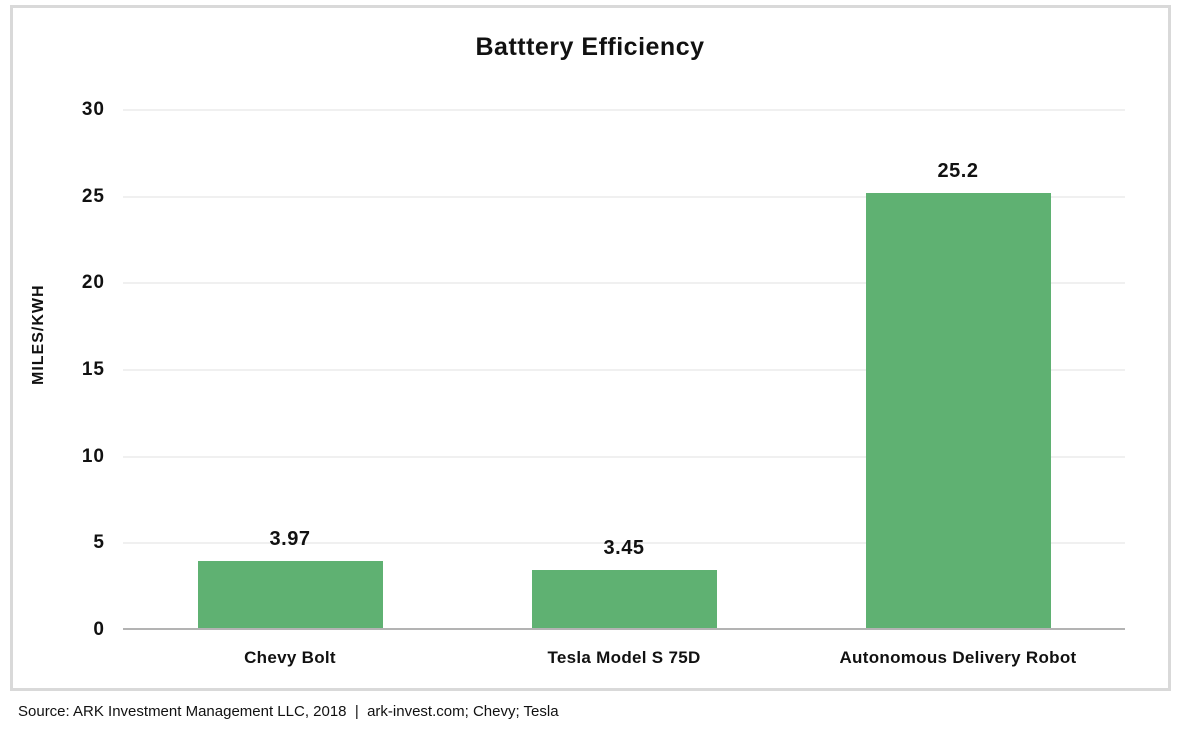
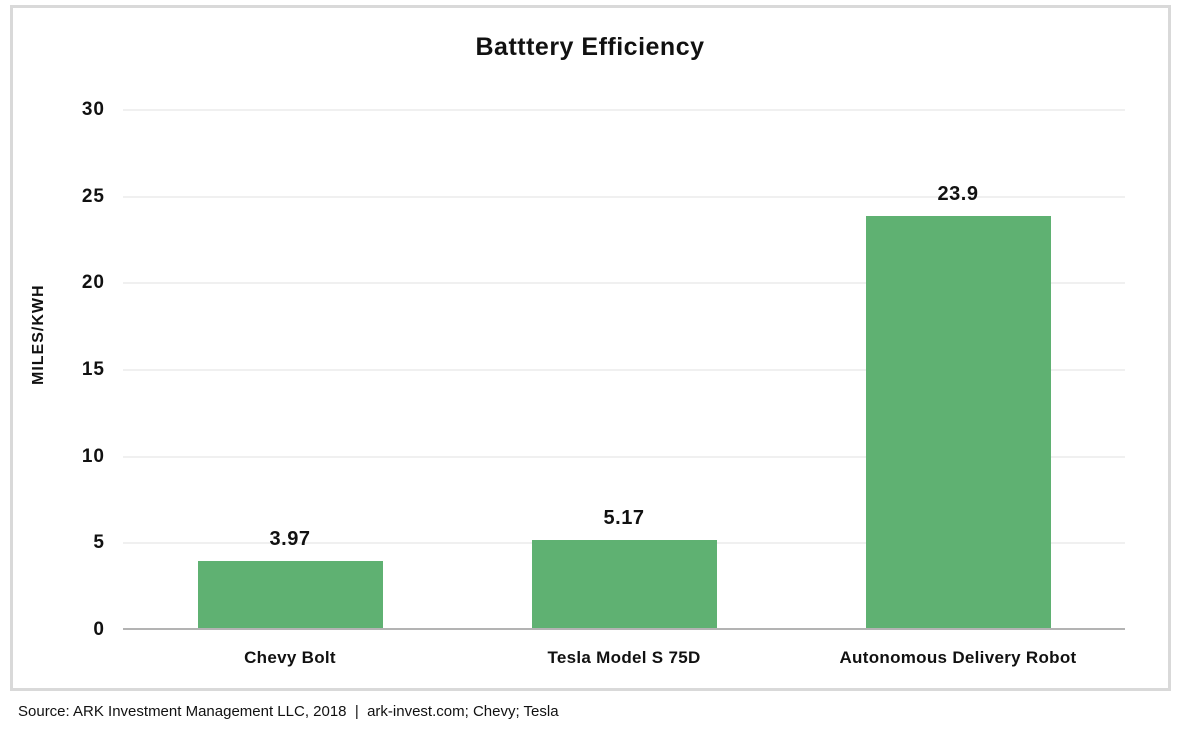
Tesla Model S 75D: 3.45 -> 5.17
Autonomous Delivery Robot: 25.2 -> 23.9
